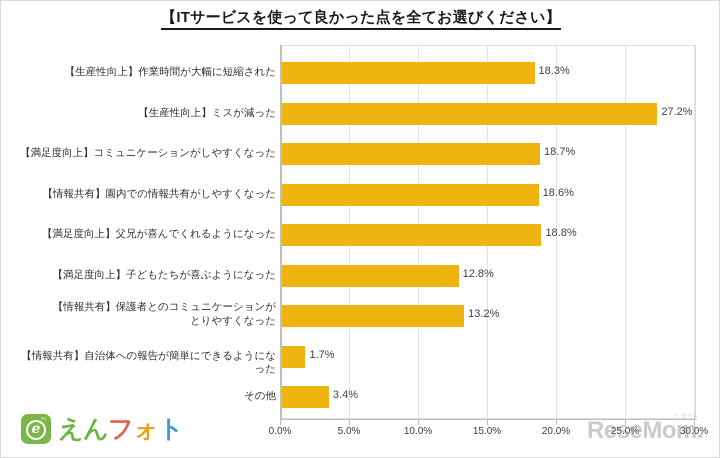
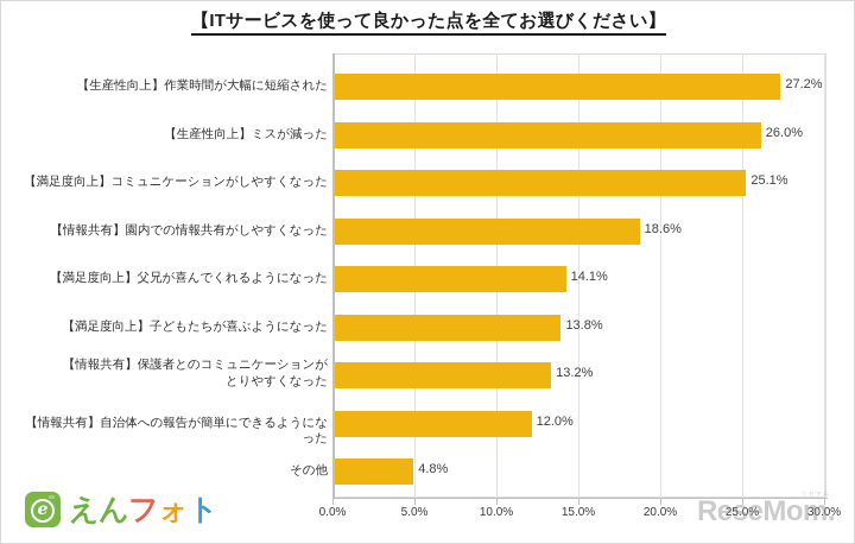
【生産性向上】作業時間が大幅に短縮された: 18.3% -> 27.2%
【生産性向上】ミスが減った: 27.2% -> 26.0%
【満足度向上】コミュニケーションがしやすくなった: 18.7% -> 25.1%
【満足度向上】父兄が喜んでくれるようになった: 18.8% -> 14.1%
【満足度向上】子どもたちが喜ぶようになった: 12.8% -> 13.8%
【情報共有】自治体への報告が簡単にできるようになった: 1.7% -> 12.0%
その他: 3.4% -> 4.8%
